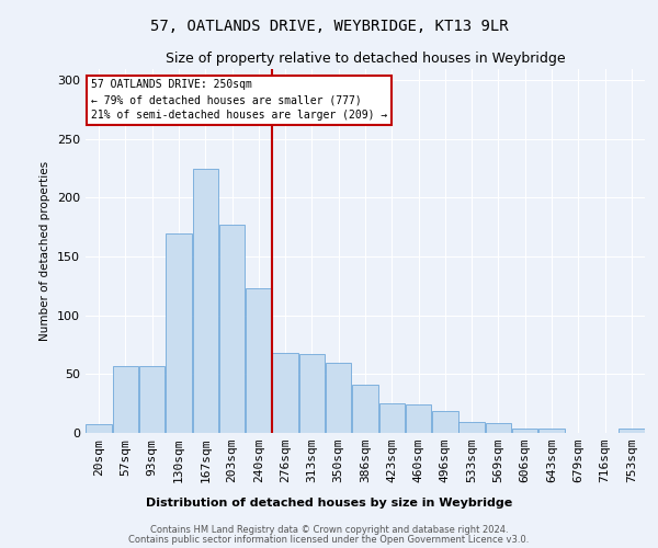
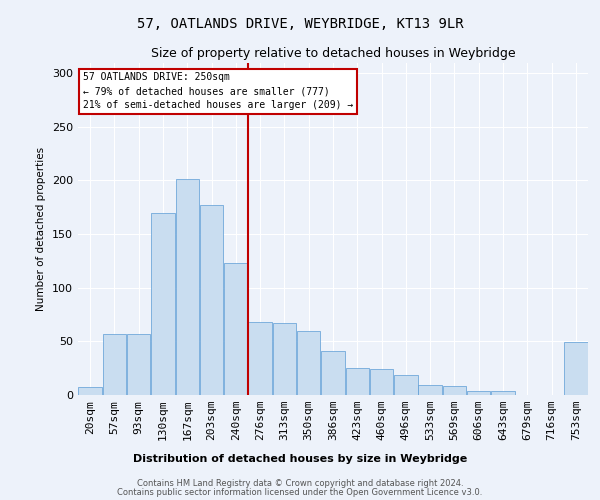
167sqm: 225 -> 201
753sqm: 4 -> 49
